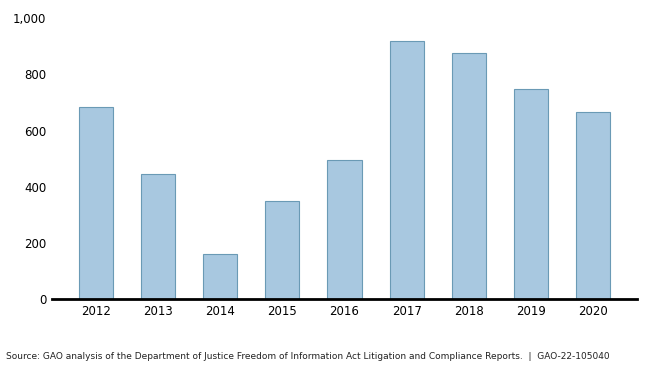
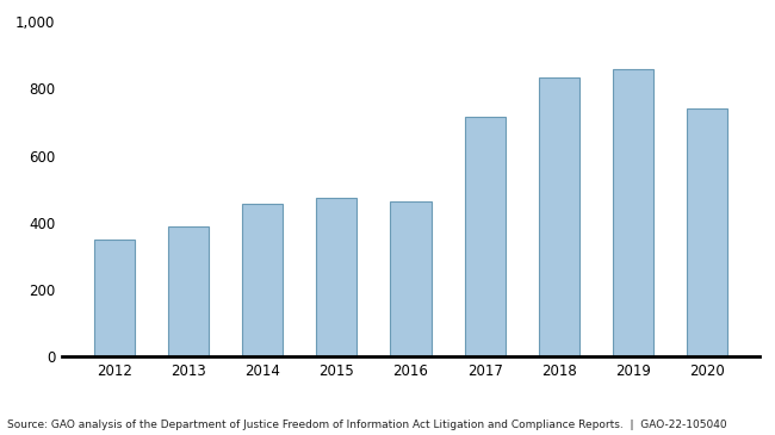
2012: 685 -> 350
2013: 445 -> 390
2014: 160 -> 455
2015: 350 -> 475
2016: 495 -> 462
2017: 920 -> 715
2018: 875 -> 835
2019: 750 -> 858
2020: 665 -> 742
